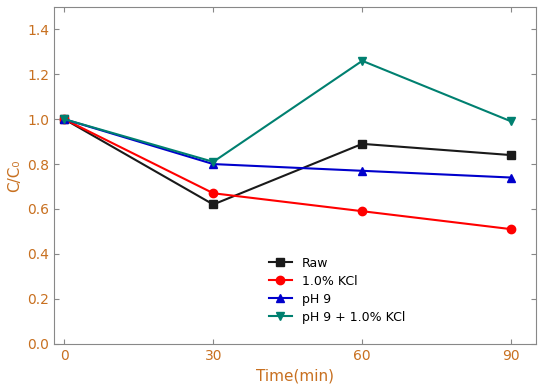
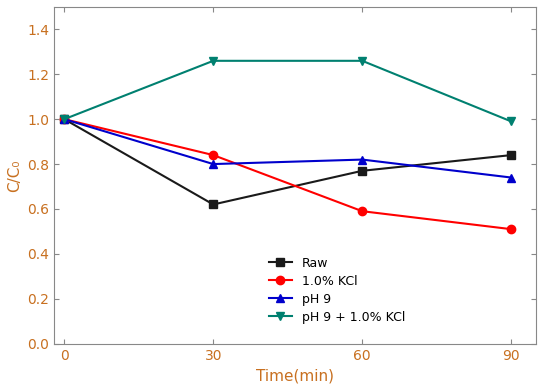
1.0% KCl/30: 0.67 -> 0.84
pH 9 + 1.0% KCl/30: 0.81 -> 1.26
Raw/60: 0.89 -> 0.77
pH 9/60: 0.77 -> 0.82
